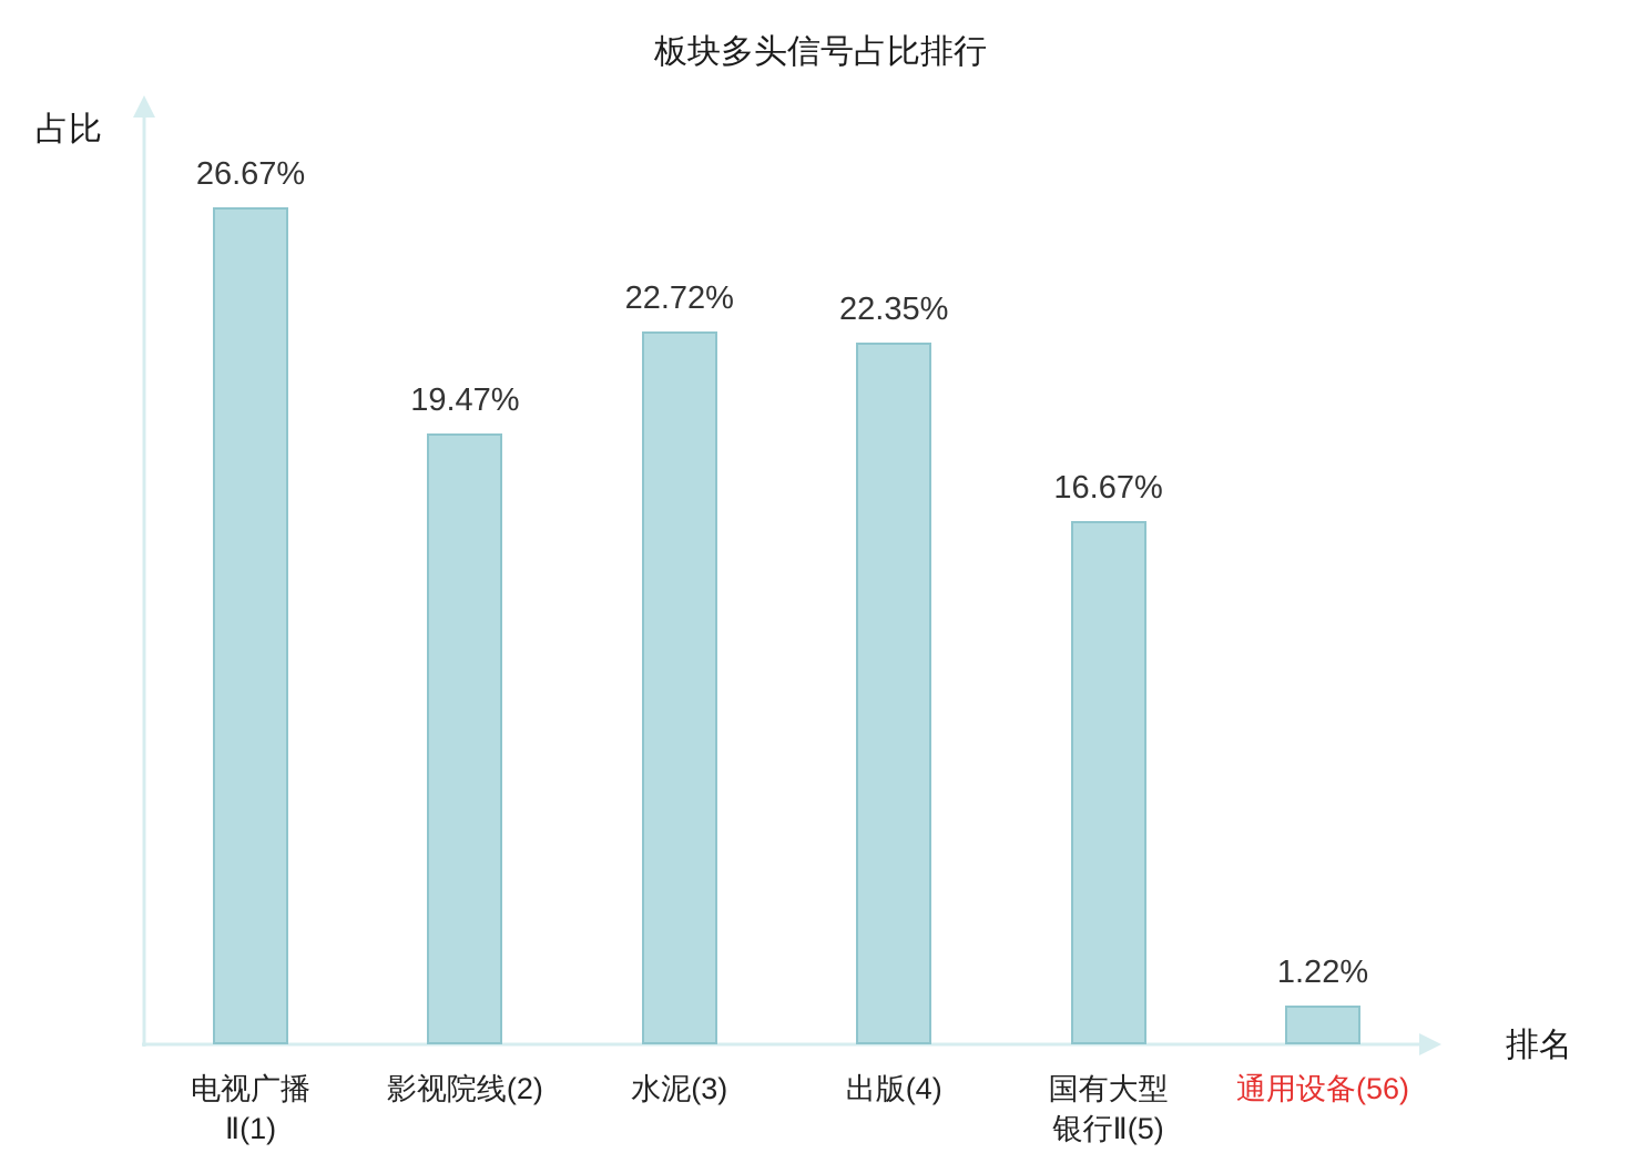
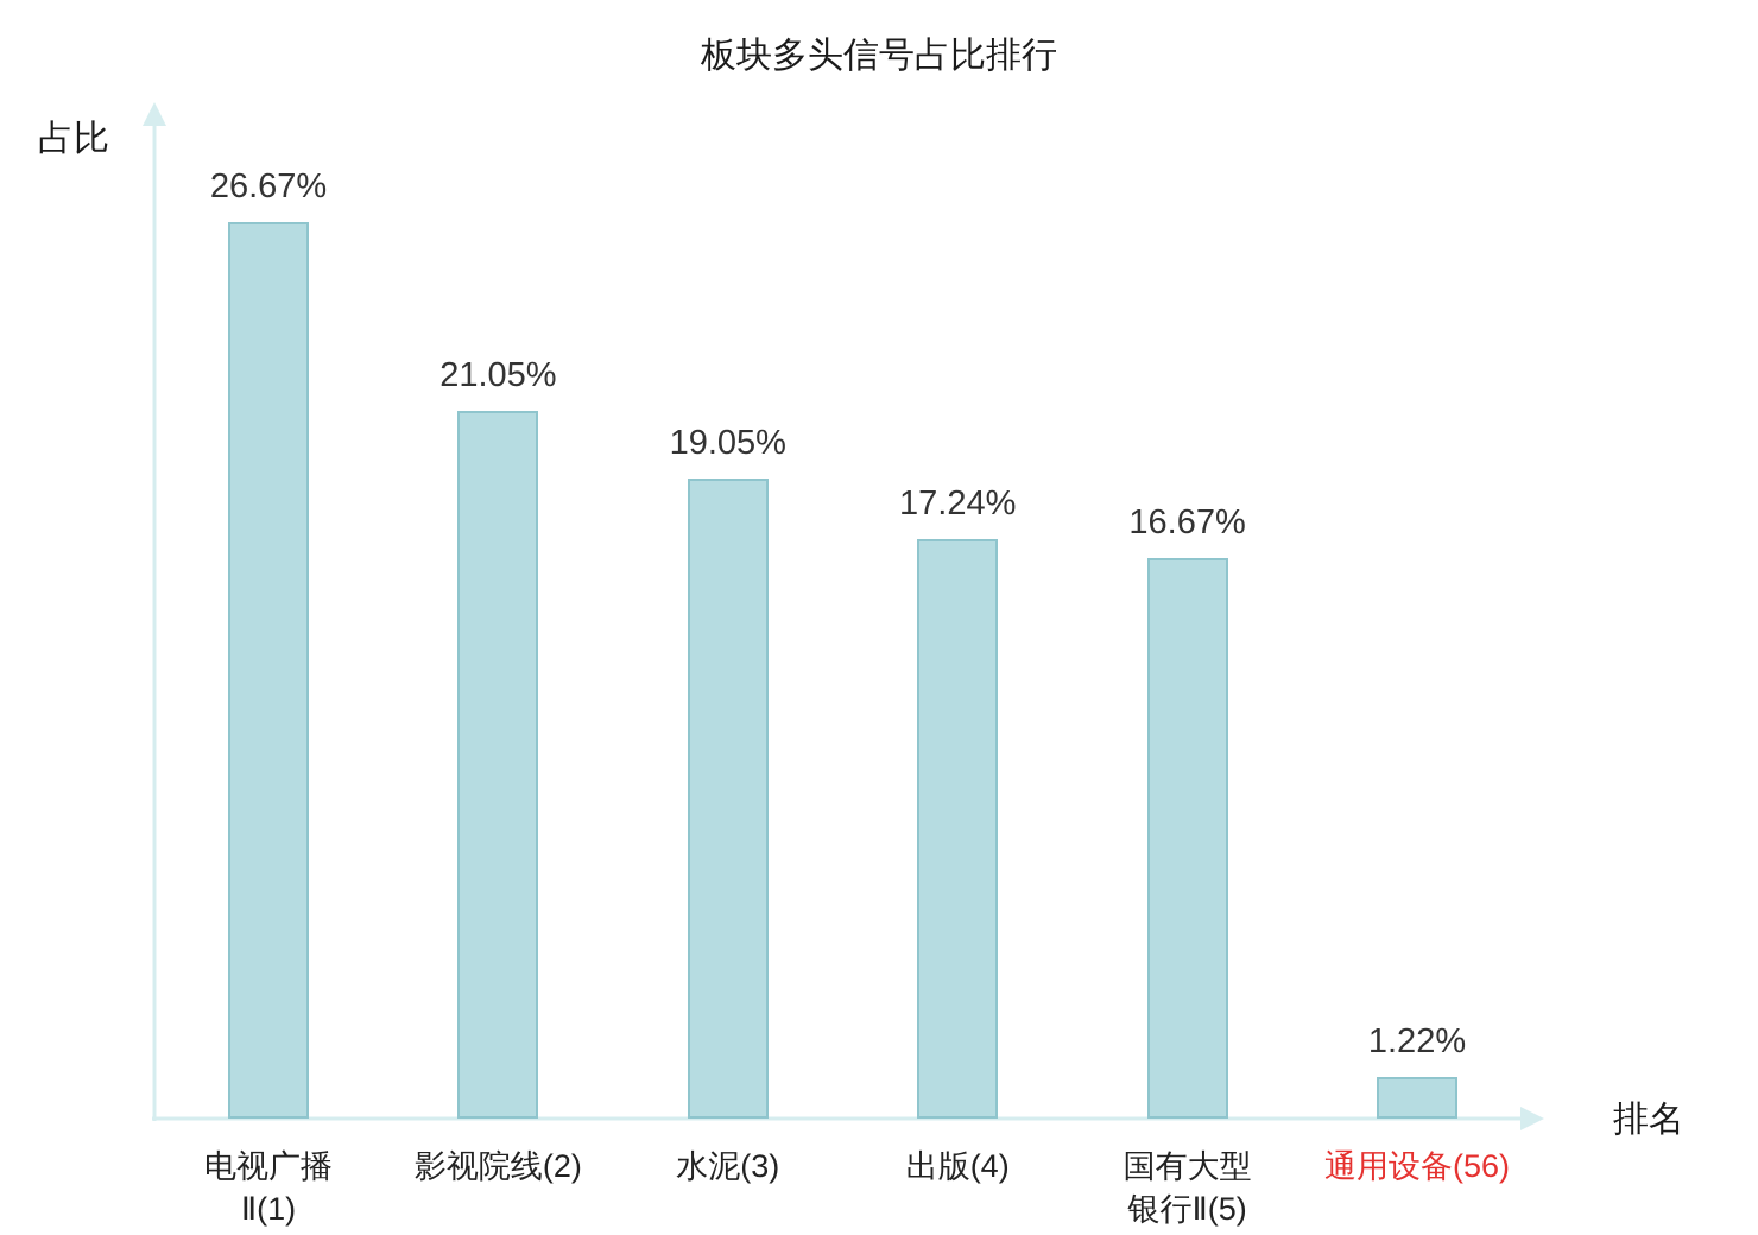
影视院线(2): 19.47% -> 21.05%
水泥(3): 22.72% -> 19.05%
出版(4): 22.35% -> 17.24%
